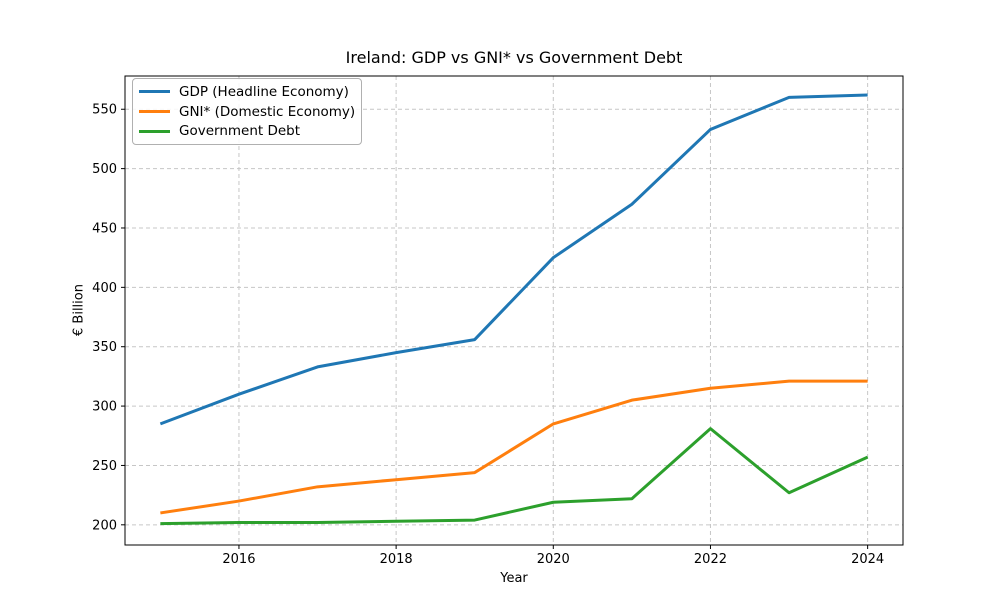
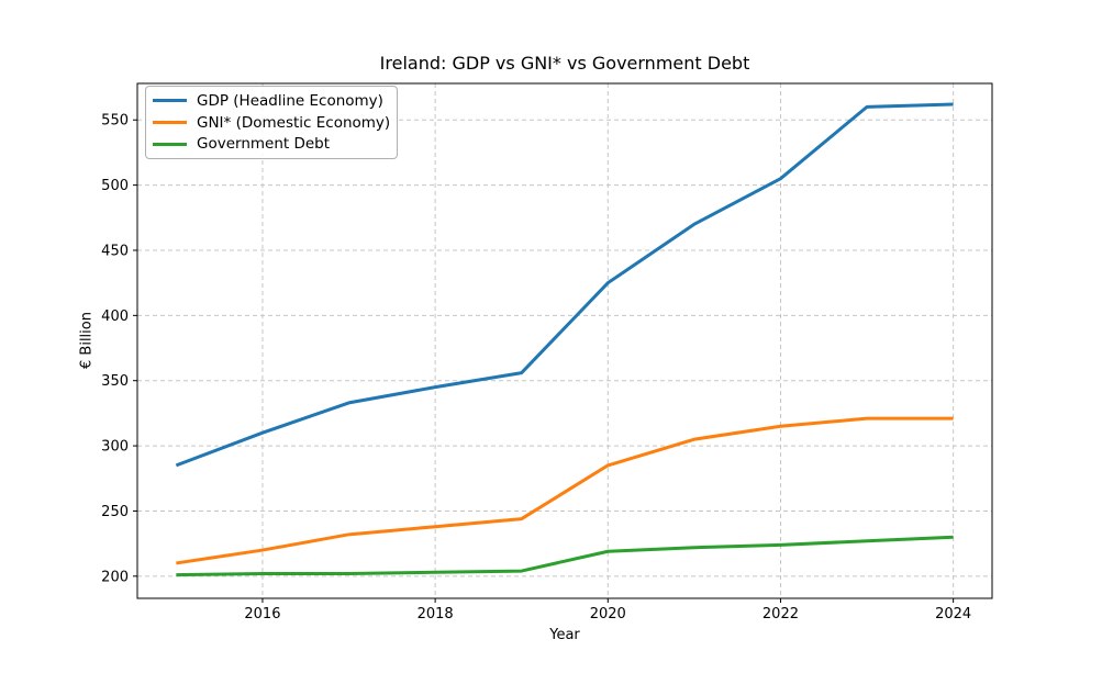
GDP (Headline Economy)/2022: 533 -> 505
Government Debt/2022: 281 -> 224
Government Debt/2024: 257 -> 230
